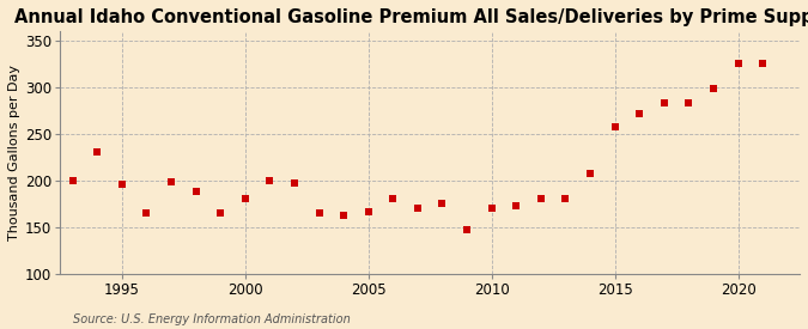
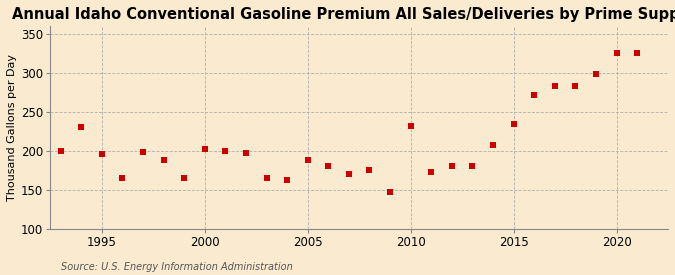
2000: 180 -> 202
2005: 167 -> 188
2010: 170 -> 232
2015: 258 -> 234
